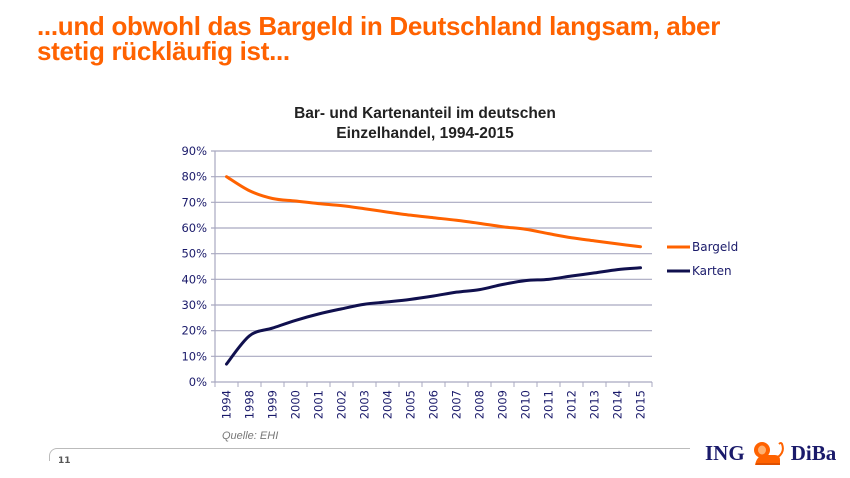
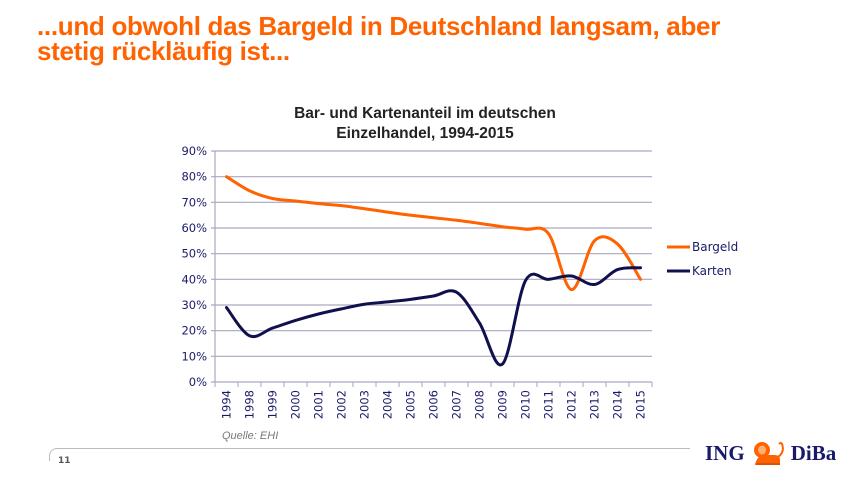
Karten/1994: 7% -> 29%
Karten/2008: 36% -> 23%
Karten/2009: 38% -> 7%
Bargeld/2012: 56% -> 36%
Karten/2013: 42% -> 38%
Bargeld/2015: 53% -> 40%
